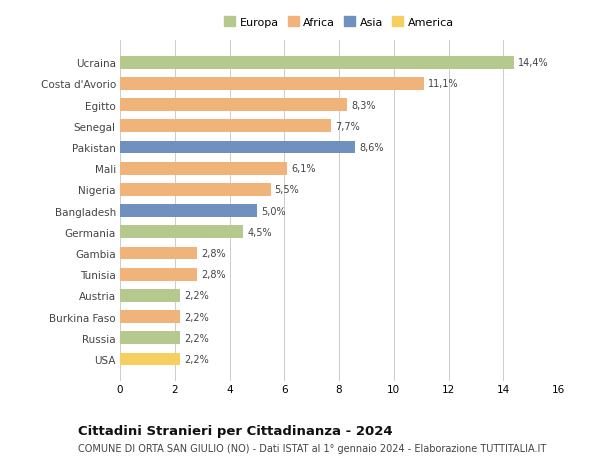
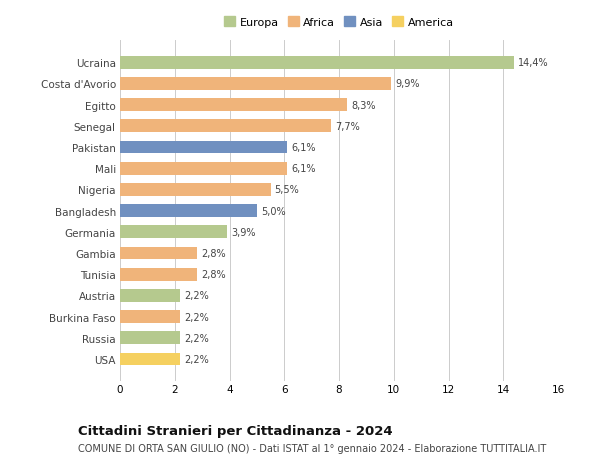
Costa d'Avorio: 11,1% -> 9,9%
Pakistan: 8,6% -> 6,1%
Germania: 4,5% -> 3,9%
